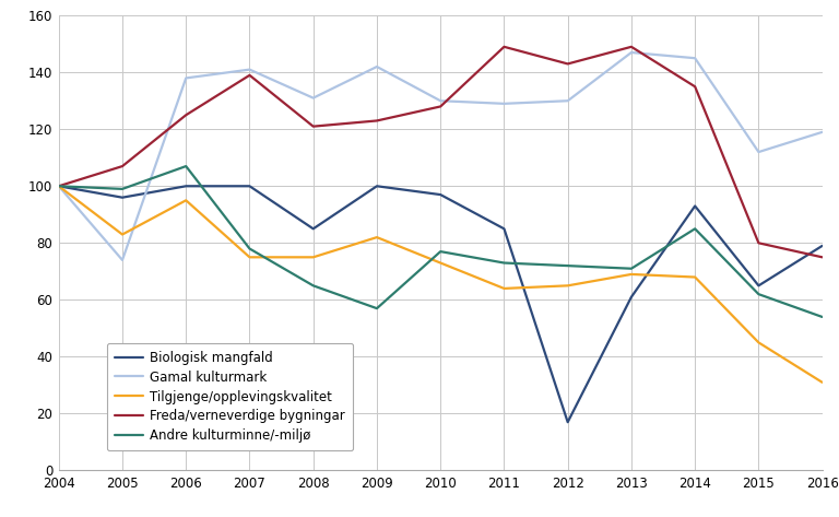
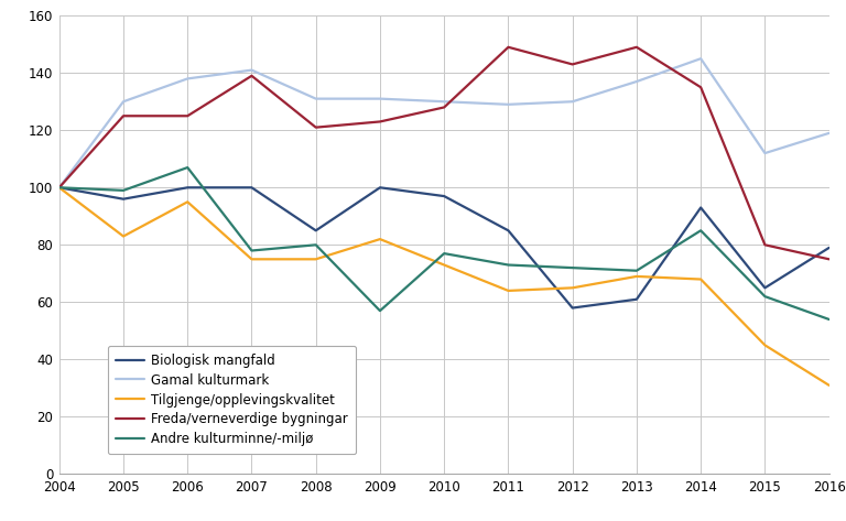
Gamal kulturmark/2005: 74 -> 130
Freda/verneverdige bygningar/2005: 107 -> 125
Andre kulturminne/-miljø/2008: 65 -> 80
Gamal kulturmark/2009: 142 -> 131
Biologisk mangfald/2012: 17 -> 58
Gamal kulturmark/2013: 147 -> 137
